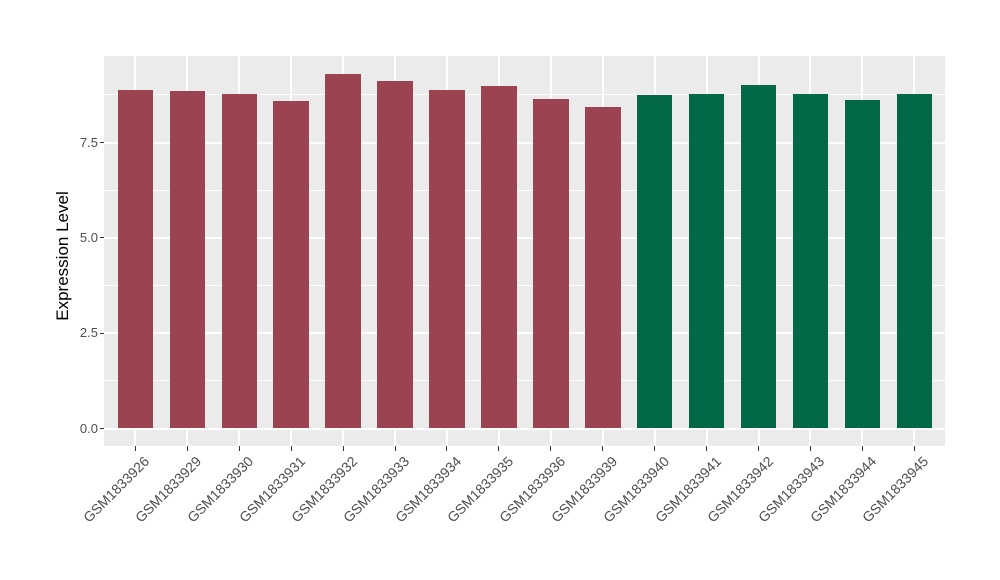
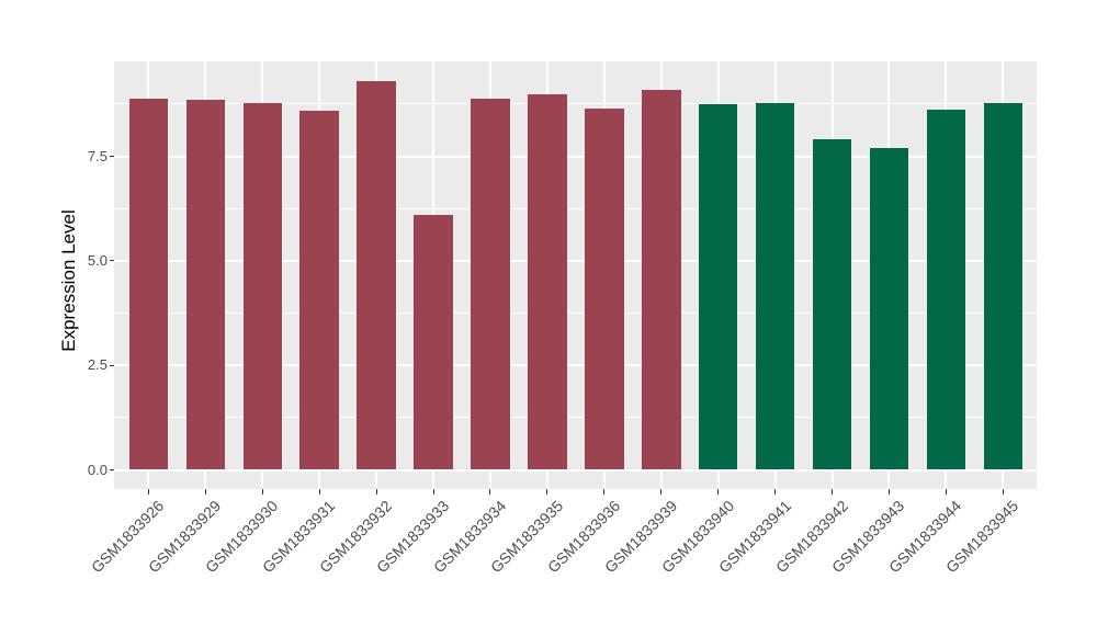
GSM1833933: 9.1 -> 6.1
GSM1833939: 8.4 -> 9.1
GSM1833942: 9.0 -> 7.9
GSM1833943: 8.8 -> 7.7
